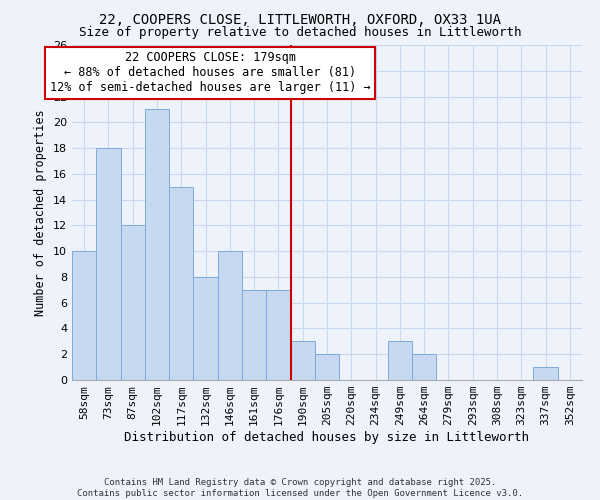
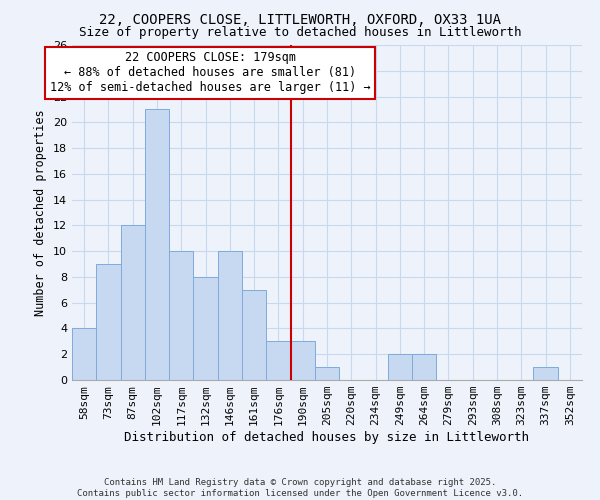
58sqm: 10 -> 4
73sqm: 18 -> 9
117sqm: 15 -> 10
176sqm: 7 -> 3
205sqm: 2 -> 1
249sqm: 3 -> 2
